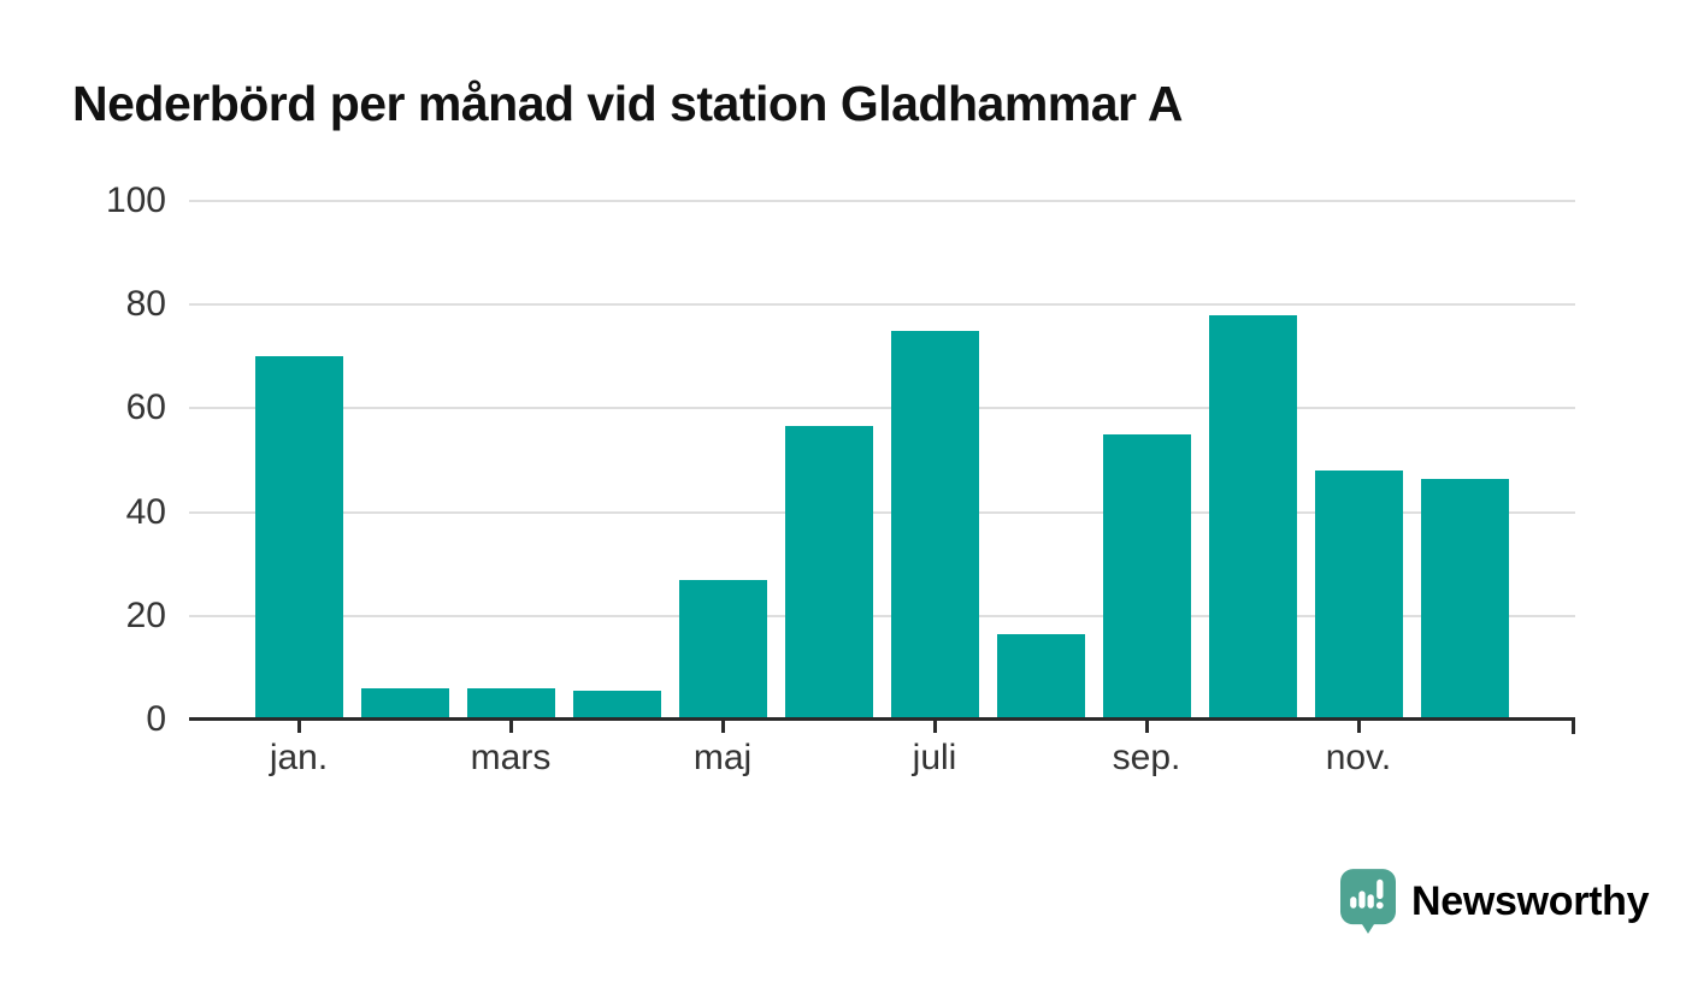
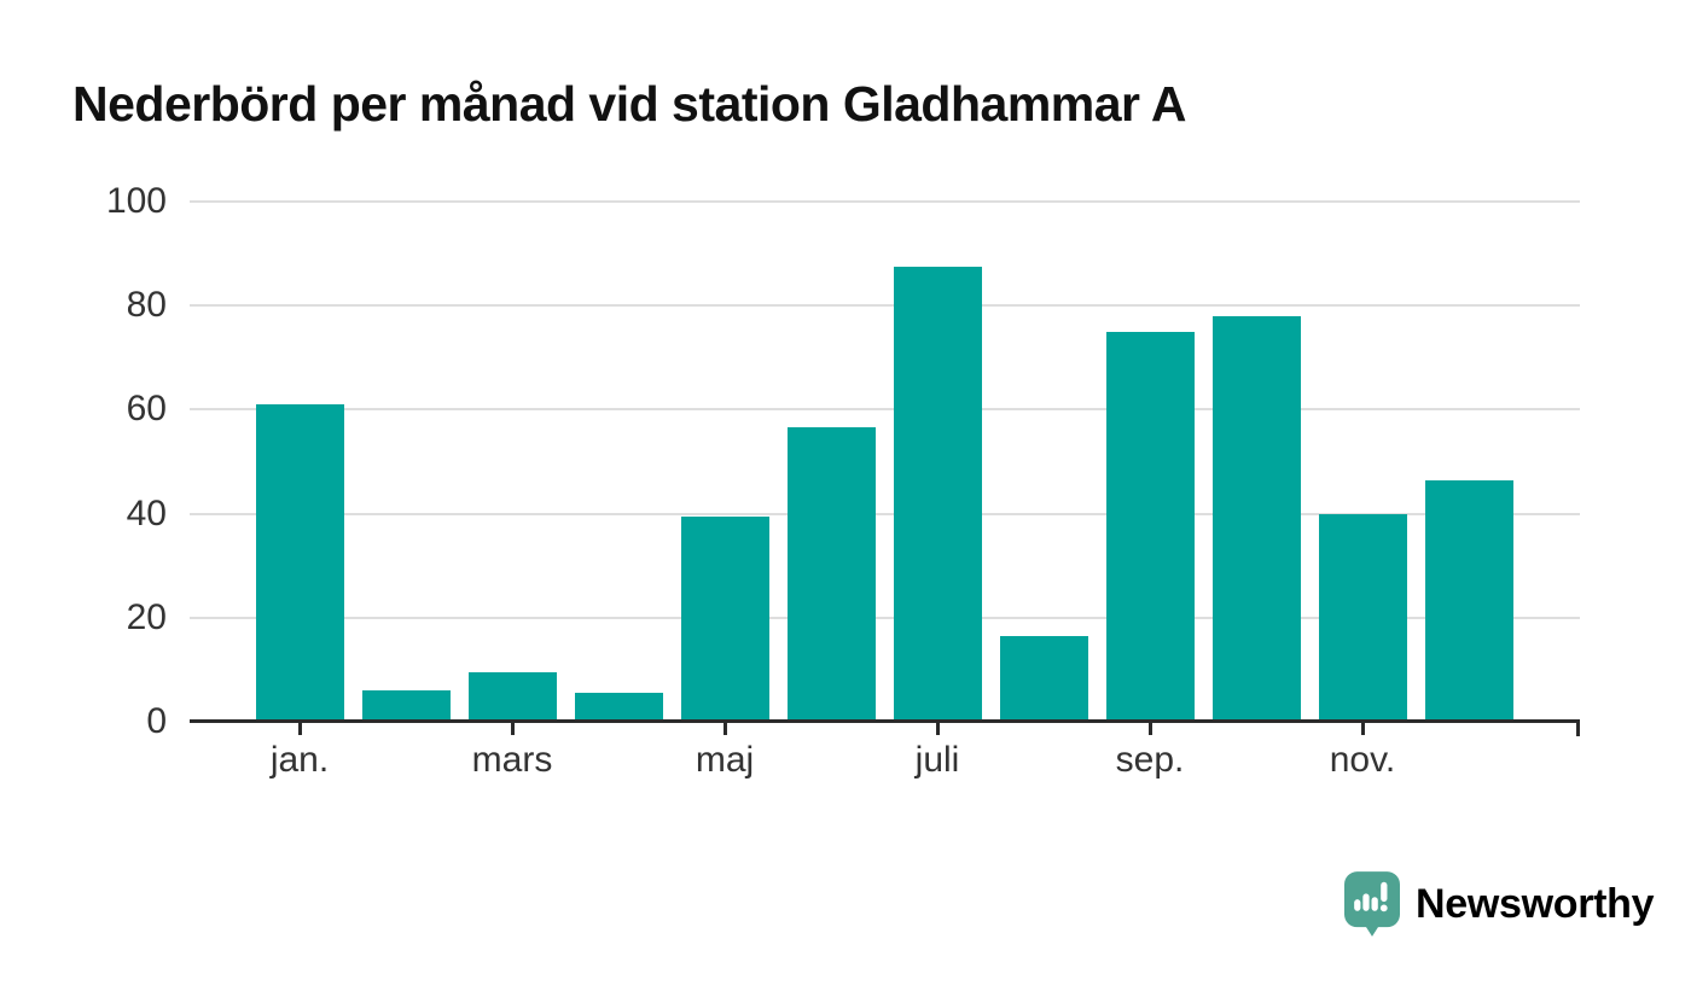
jan.: 70 -> 61
mars: 6 -> 10
maj: 27 -> 40
juli: 75 -> 88
sep.: 55 -> 75
nov.: 48 -> 40
